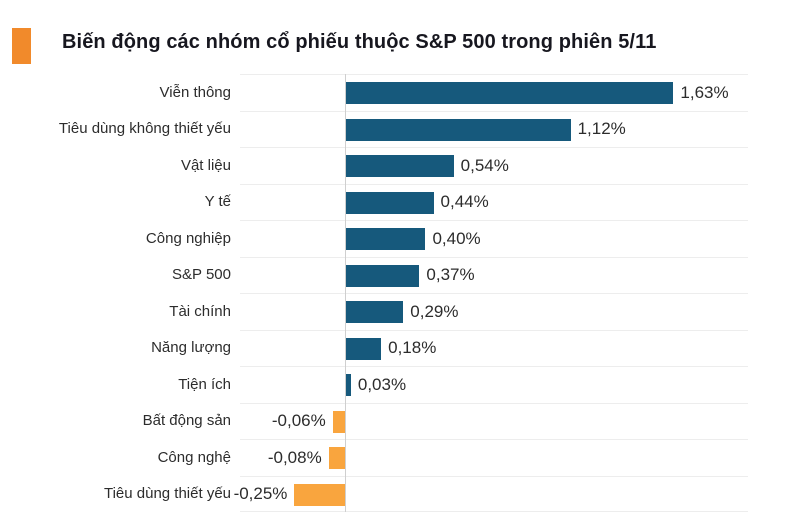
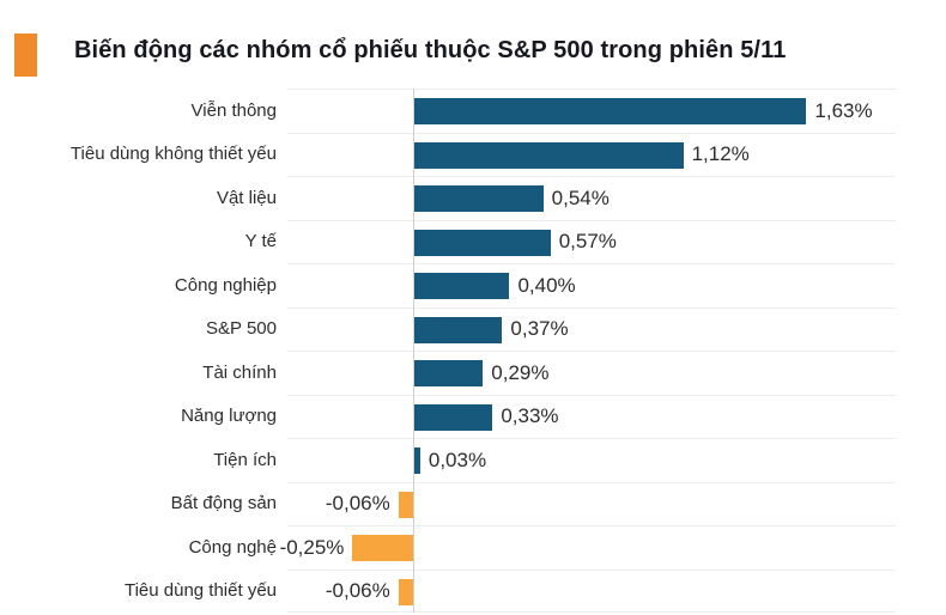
Y tế: 0,44% -> 0,57%
Năng lượng: 0,18% -> 0,33%
Công nghệ: -0,08% -> -0,25%
Tiêu dùng thiết yếu: -0,25% -> -0,06%
